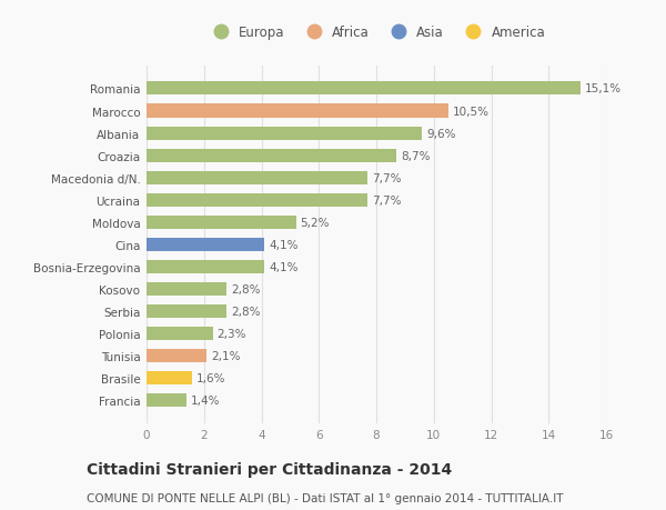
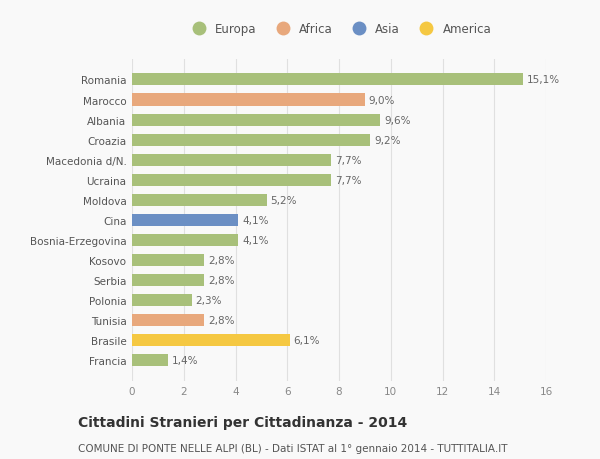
Marocco: 10,5% -> 9,0%
Croazia: 8,7% -> 9,2%
Tunisia: 2,1% -> 2,8%
Brasile: 1,6% -> 6,1%
